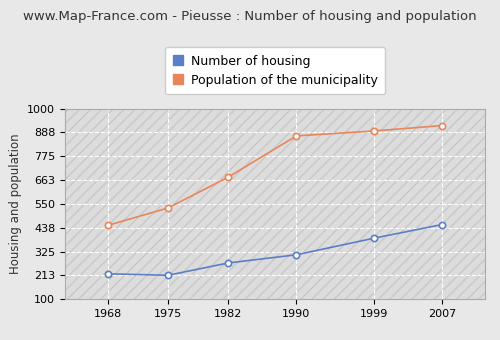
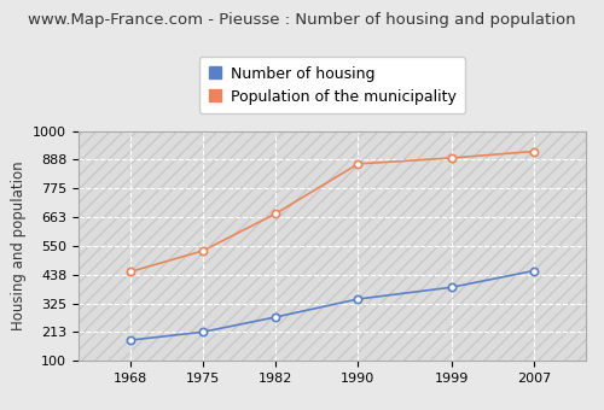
Number of housing/1968: 220 -> 181
Number of housing/1990: 310 -> 342
